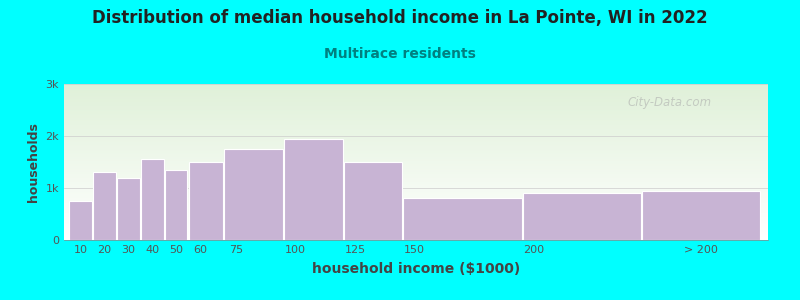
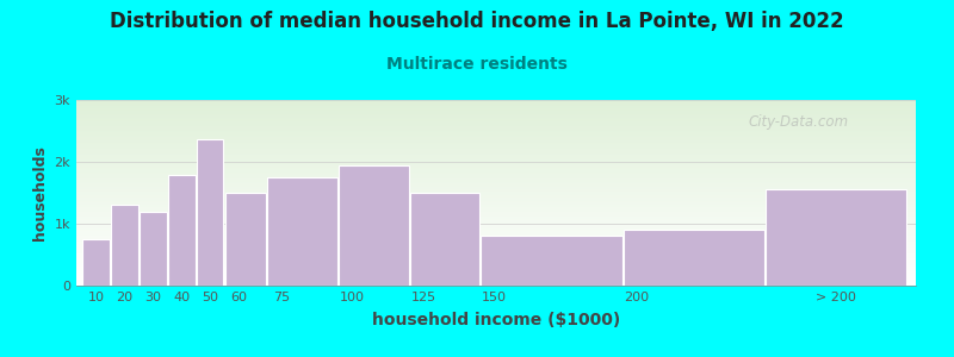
40: 1.55k -> 1.78k
50: 1.35k -> 2.36k
> 200: 0.95k -> 1.56k
